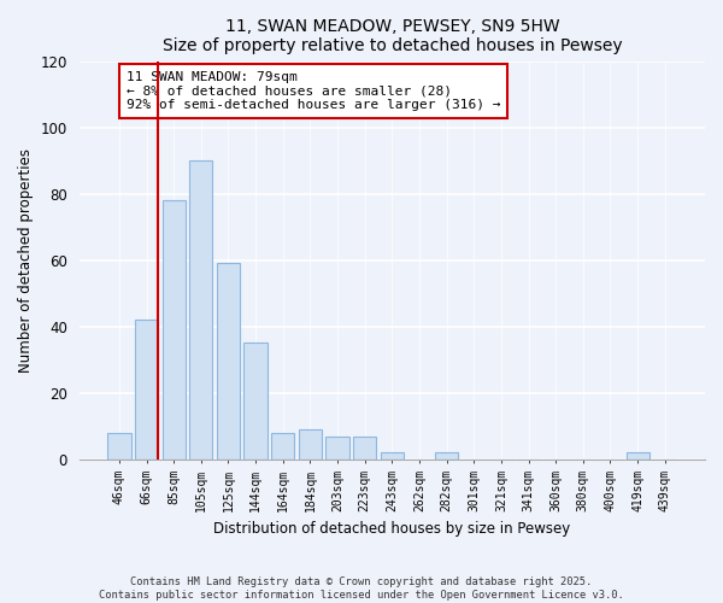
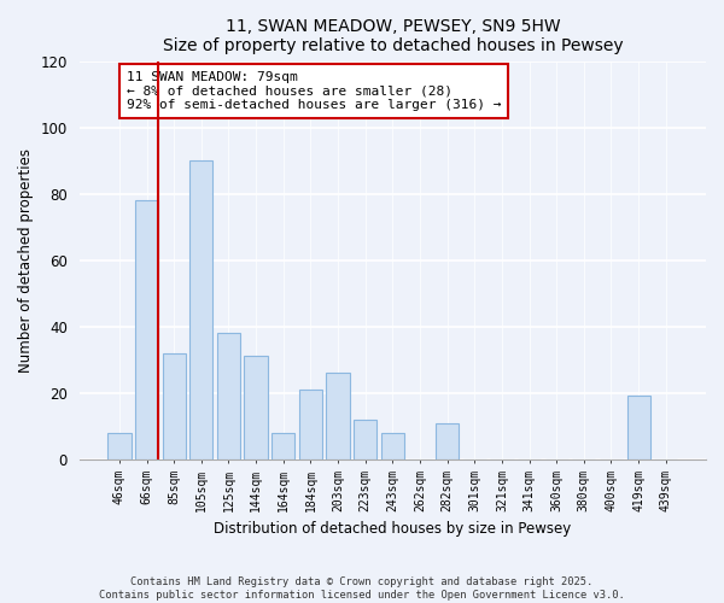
66sqm: 42 -> 78
85sqm: 78 -> 32
125sqm: 59 -> 38
144sqm: 35 -> 31
184sqm: 9 -> 21
203sqm: 7 -> 26
223sqm: 7 -> 12
243sqm: 2 -> 8
282sqm: 2 -> 11
419sqm: 2 -> 19
